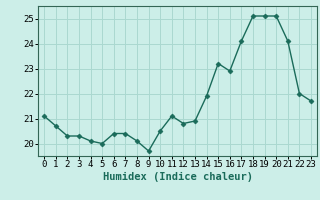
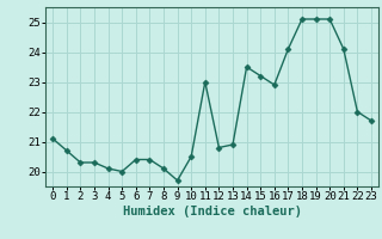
11: 21.1 -> 23.0
14: 21.9 -> 23.5
